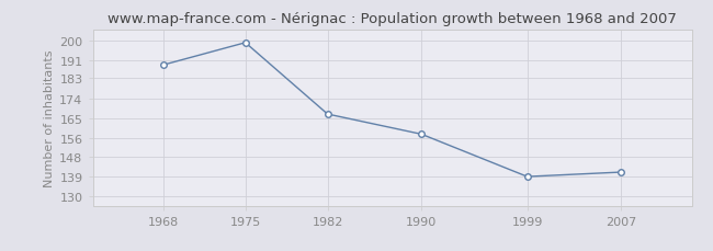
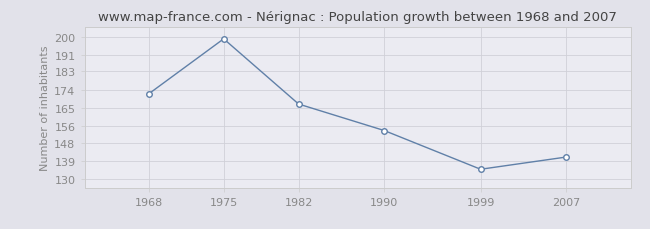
1968: 189 -> 172
1990: 158 -> 154
1999: 139 -> 135
